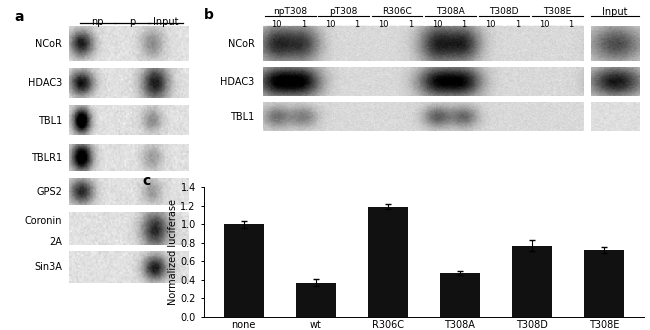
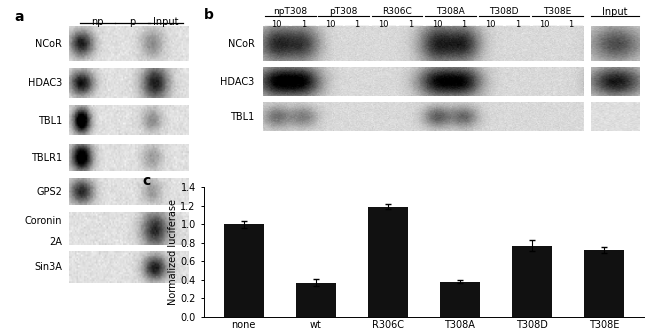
T308A: 0.47 -> 0.38
